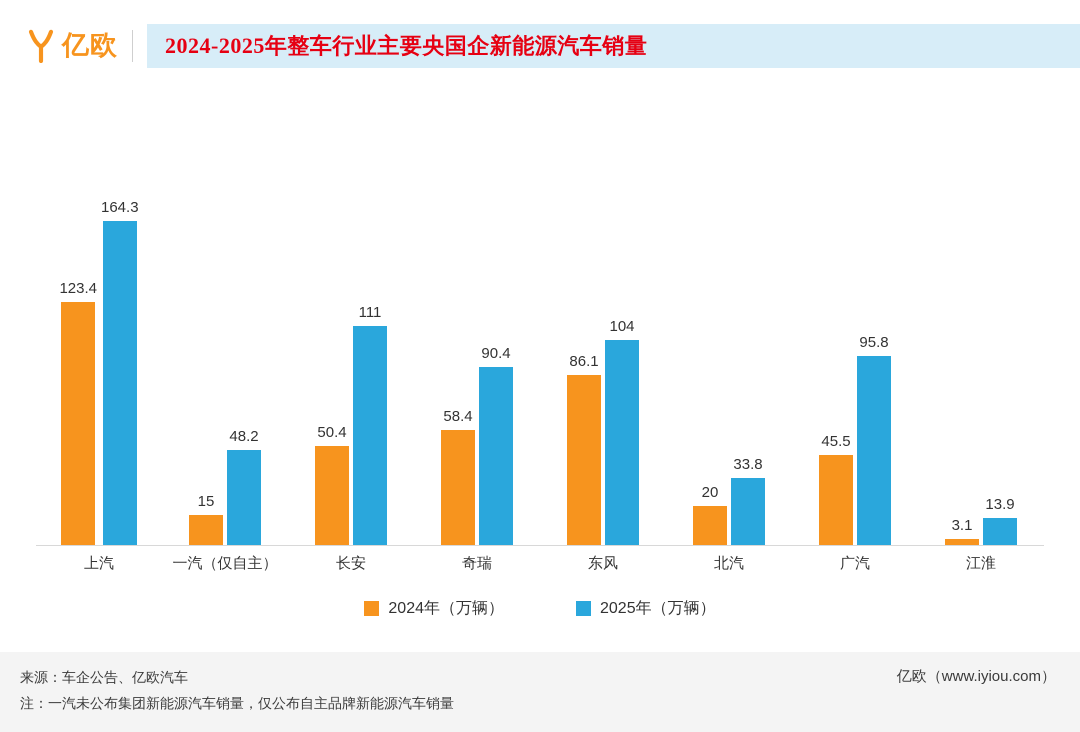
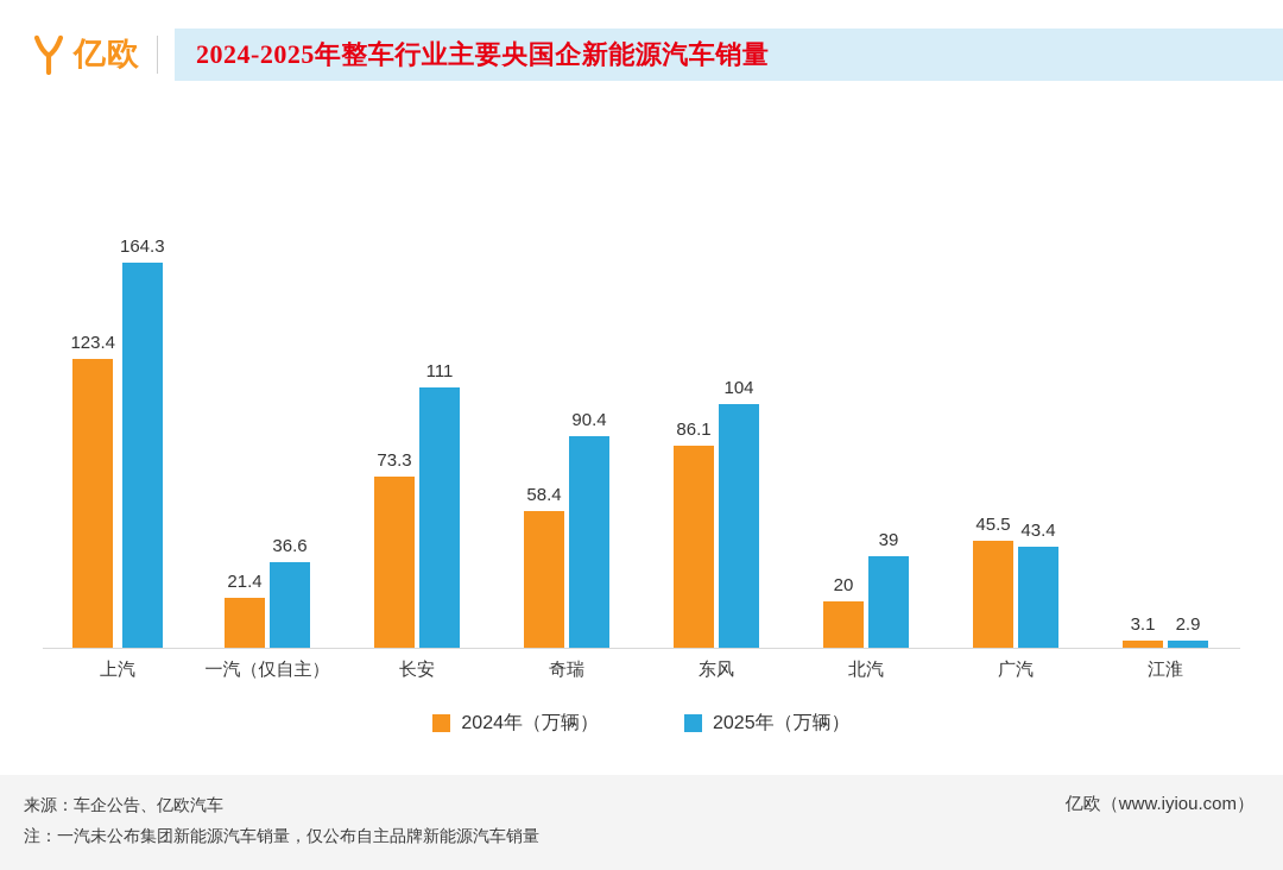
2024年（万辆）/一汽（仅自主）: 15 -> 21.4
2025年（万辆）/一汽（仅自主）: 48.2 -> 36.6
2024年（万辆）/长安: 50.4 -> 73.3
2025年（万辆）/北汽: 33.8 -> 39
2025年（万辆）/广汽: 95.8 -> 43.4
2025年（万辆）/江淮: 13.9 -> 2.9
